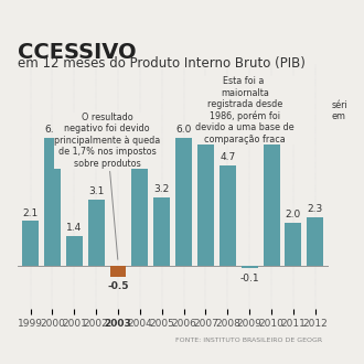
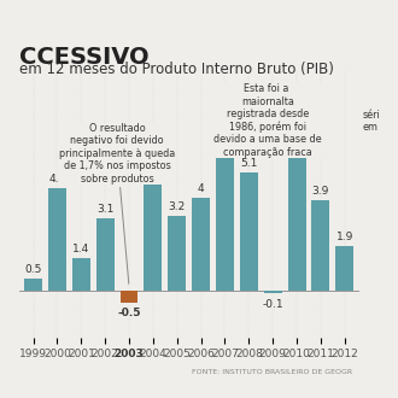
1999: 2.1 -> 0.5
2000: 6.0 -> 4
2006: 6.0 -> 4
2008: 4.7 -> 5.1
2011: 2.0 -> 3.9
2012: 2.3 -> 1.9
